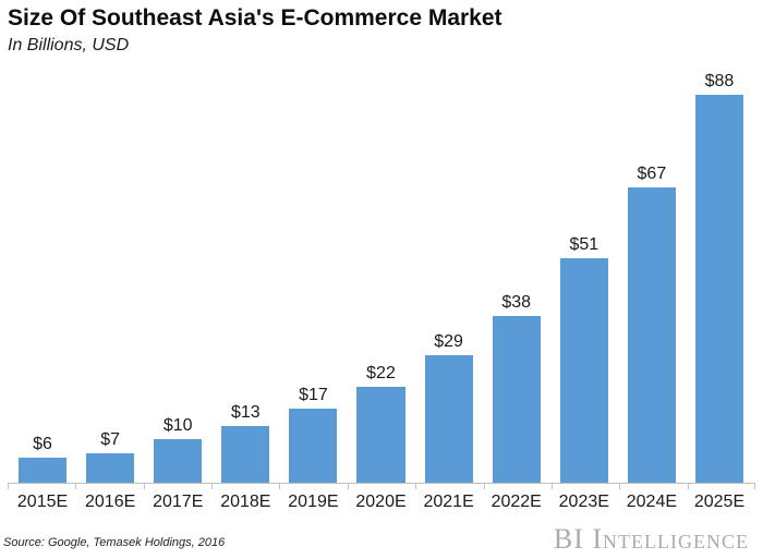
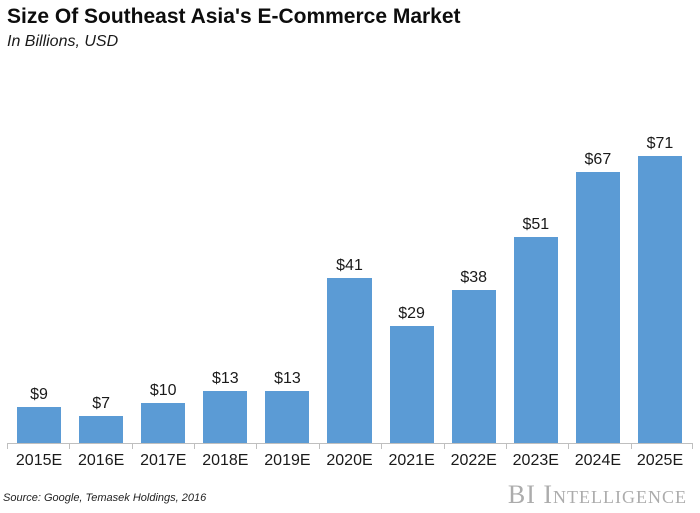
2015E: $6 -> $9
2019E: $17 -> $13
2020E: $22 -> $41
2025E: $88 -> $71
